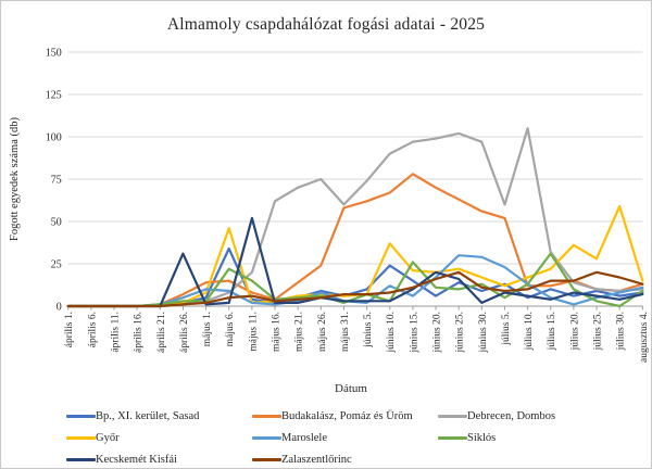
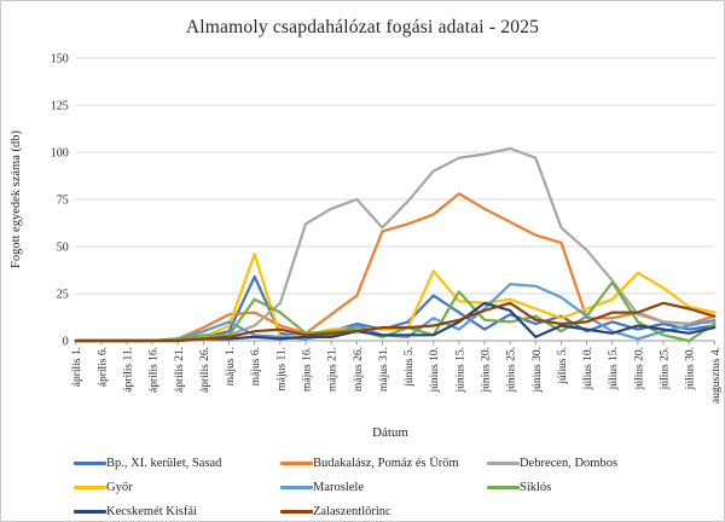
Kecskemét Kisfái/április 26.: 31 -> 1
Maroslele/május 6.: 9 -> 3
Kecskemét Kisfái/május 11.: 52 -> 1
Debrecen, Dombos/július 10.: 105 -> 48
Győr/július 30.: 59 -> 18
